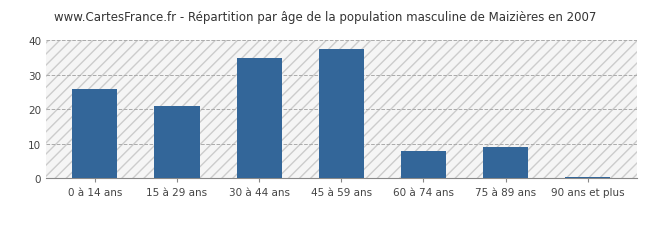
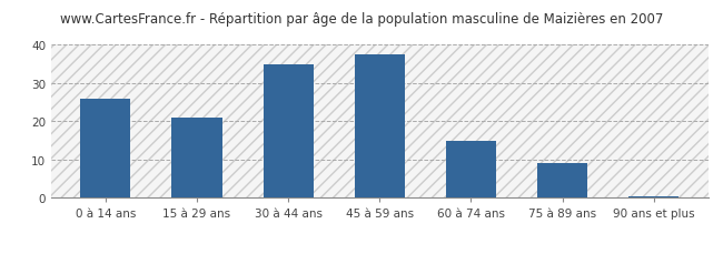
60 à 74 ans: 8.0 -> 15.0
